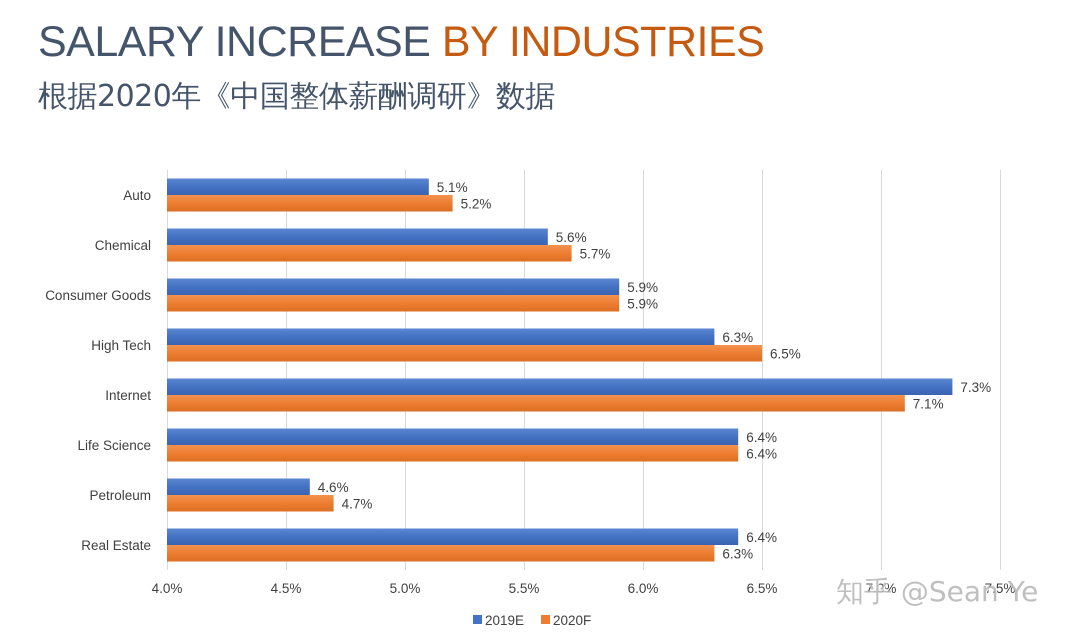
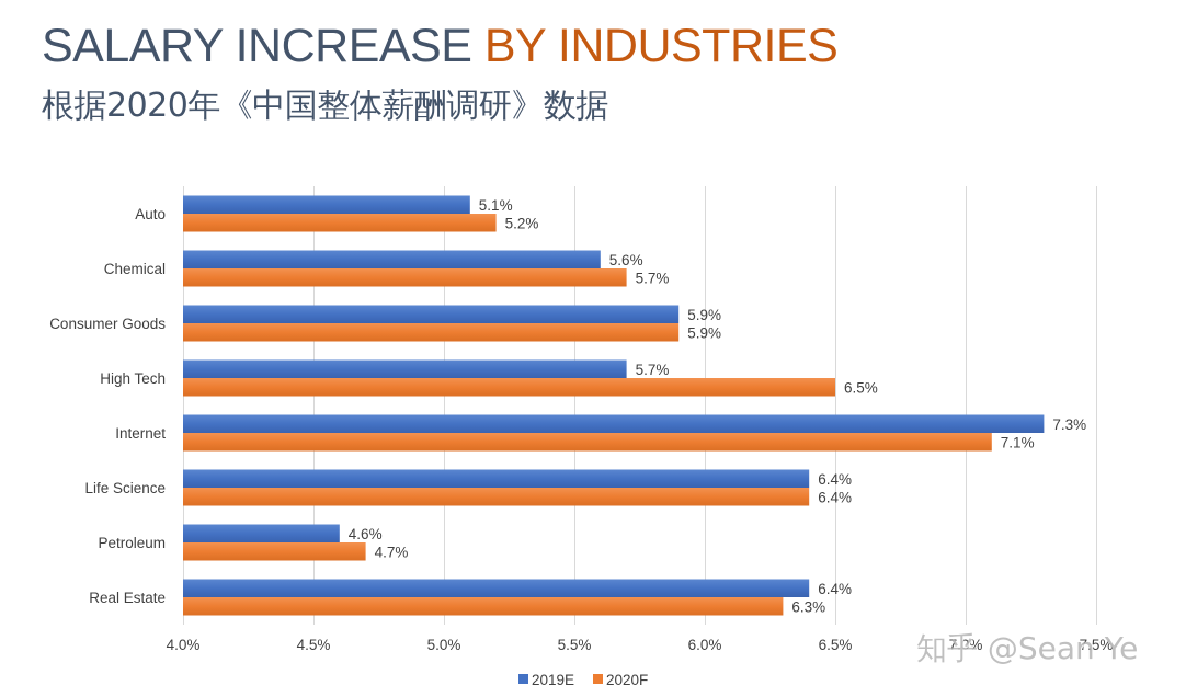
2019E/High Tech: 6.3% -> 5.7%
